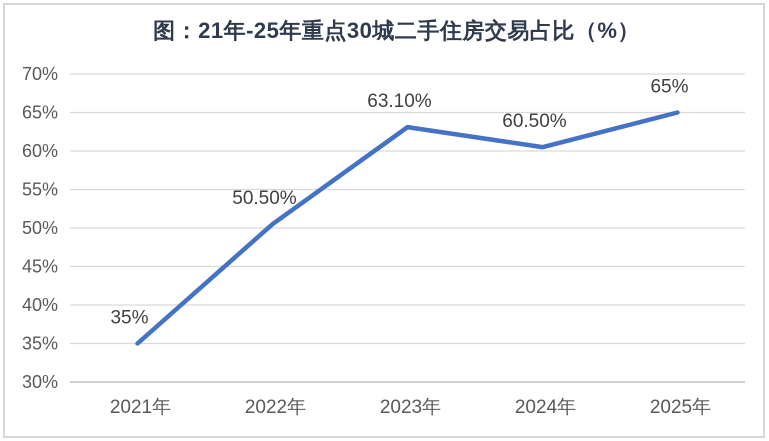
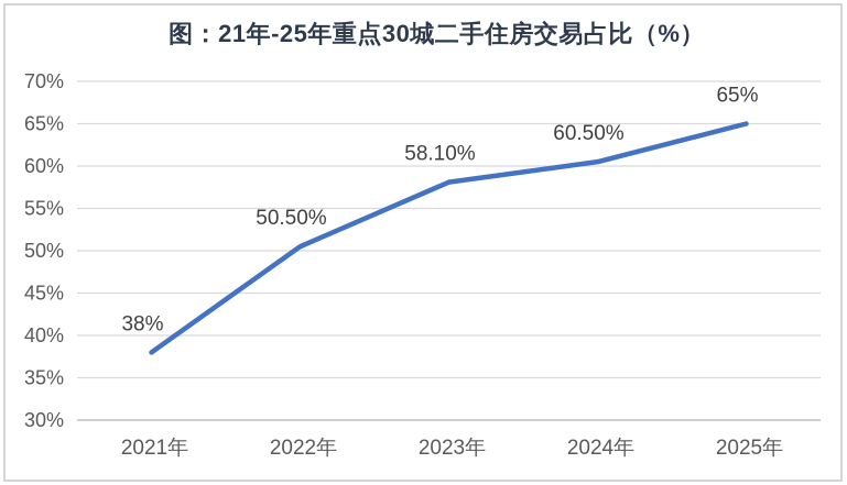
2021年: 35% -> 38%
2023年: 63.10% -> 58.10%
